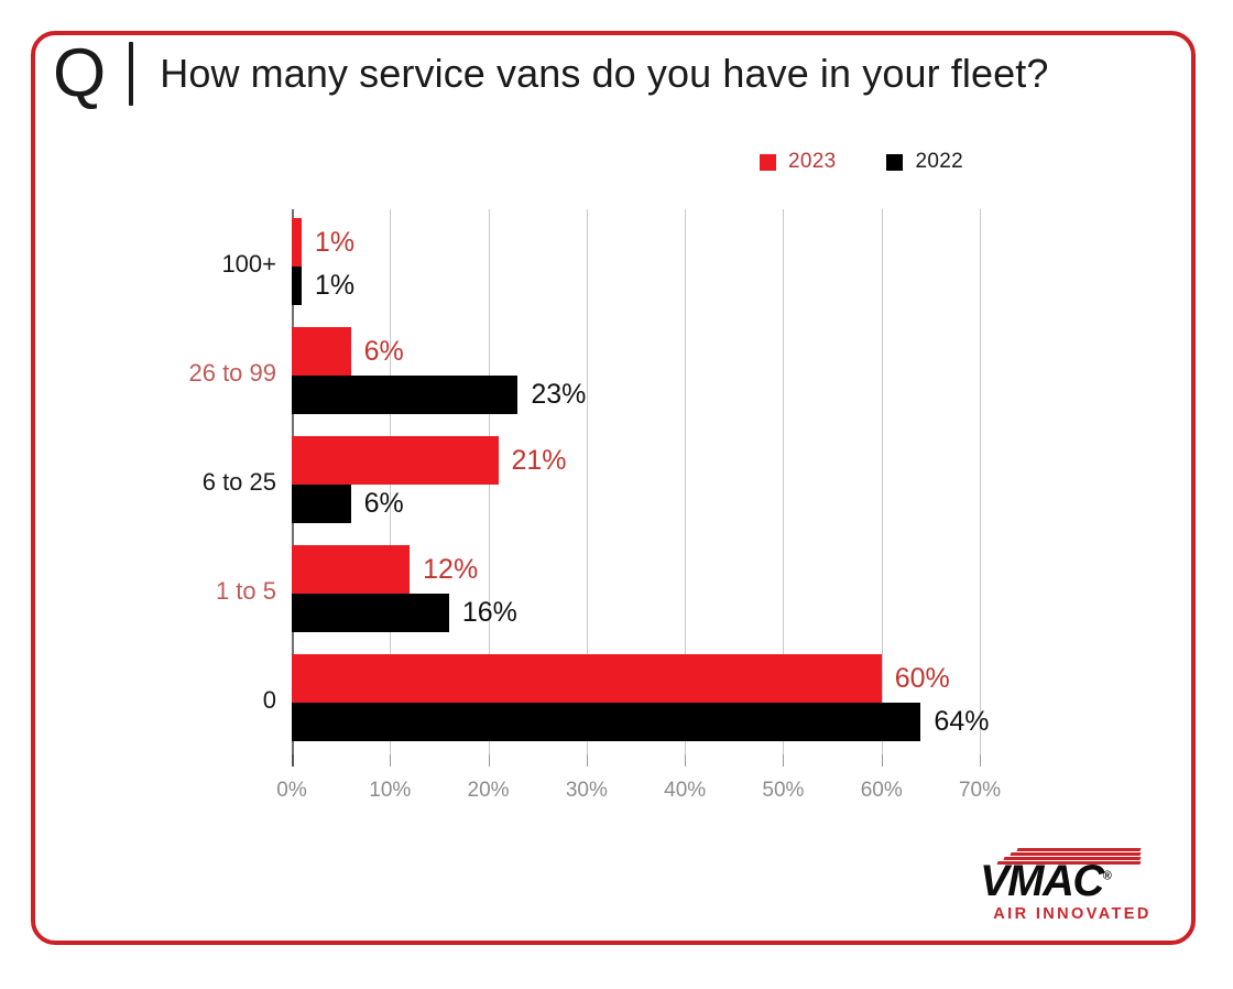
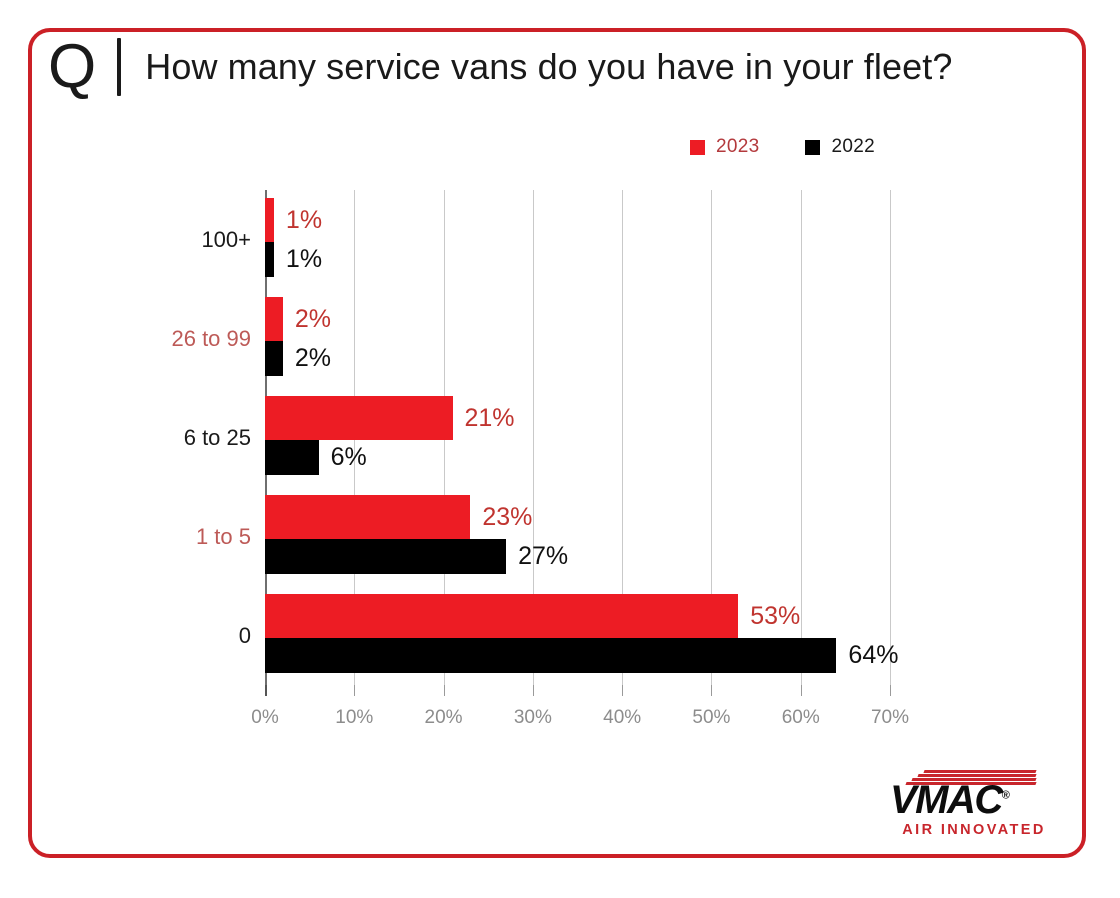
2023/26 to 99: 6% -> 2%
2022/26 to 99: 23% -> 2%
2023/1 to 5: 12% -> 23%
2022/1 to 5: 16% -> 27%
2023/0: 60% -> 53%
